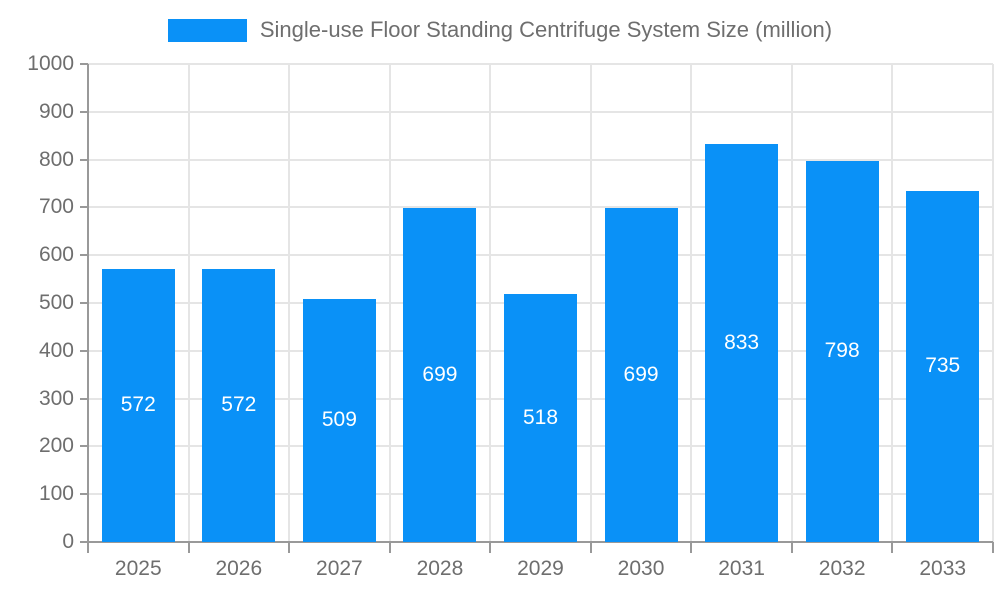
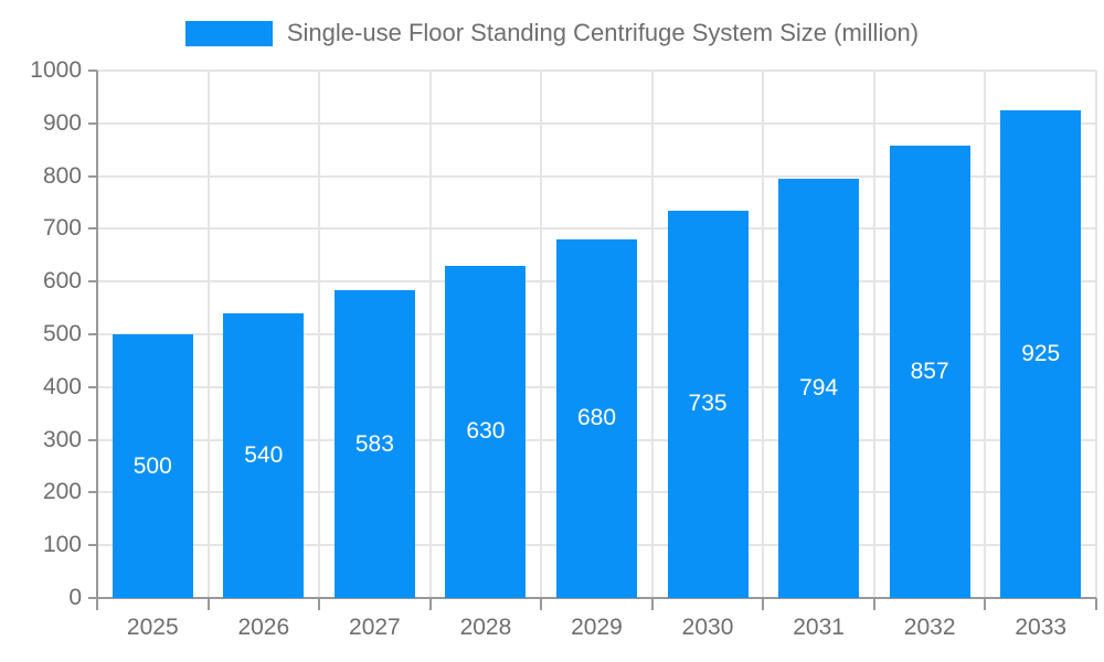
2025: 572 -> 500
2026: 572 -> 540
2027: 509 -> 583
2028: 699 -> 630
2029: 518 -> 680
2030: 699 -> 735
2031: 833 -> 794
2032: 798 -> 857
2033: 735 -> 925
